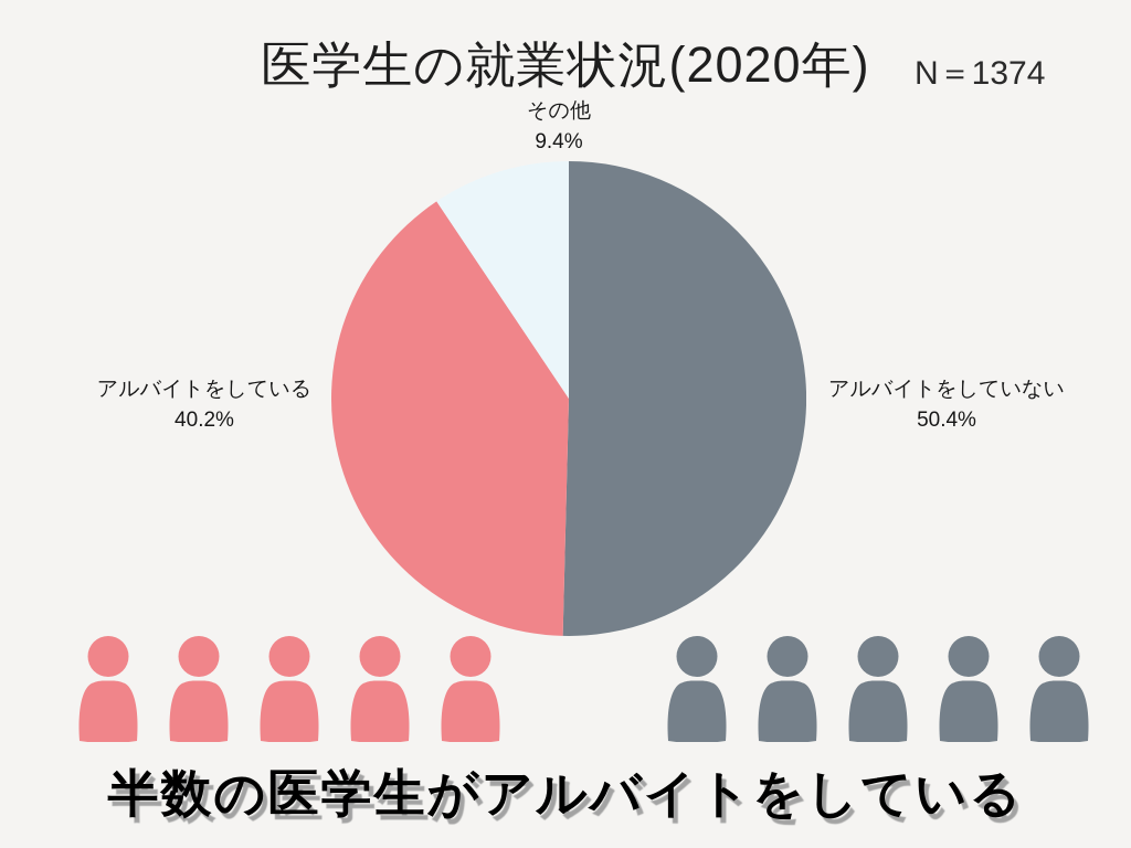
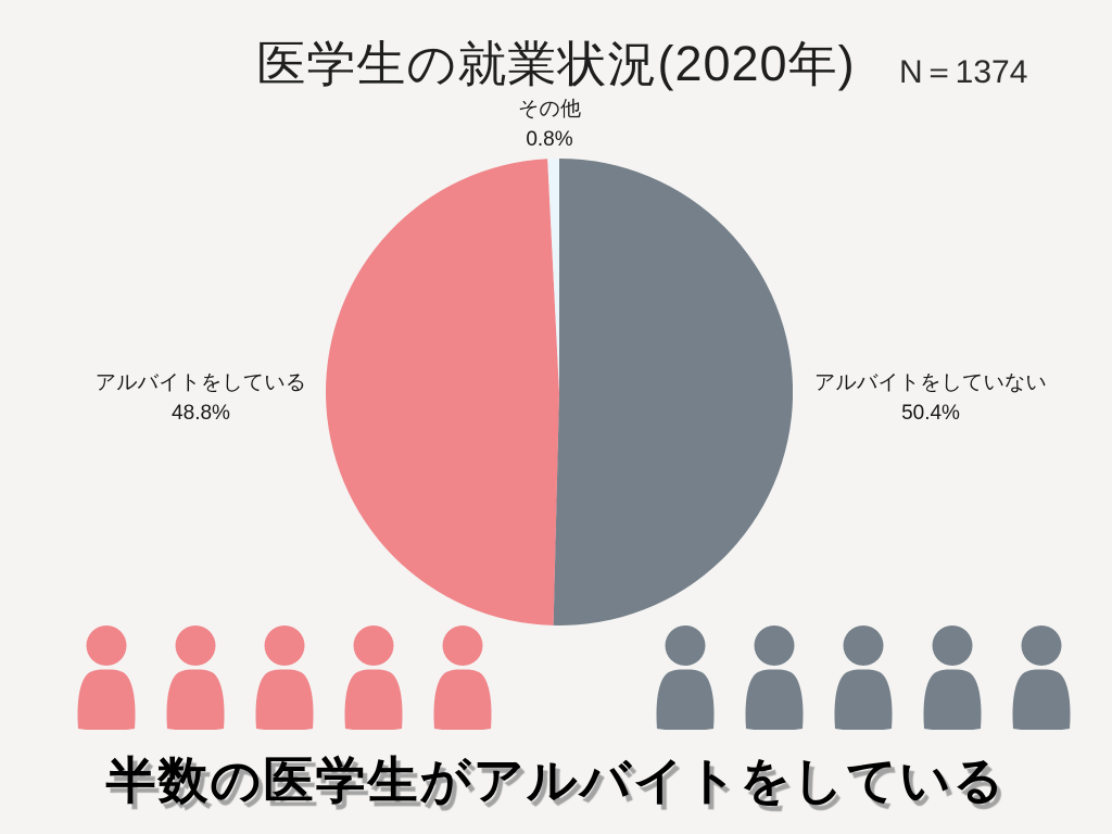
アルバイトをしている: 40.2% -> 48.8%
その他: 9.4% -> 0.8%
